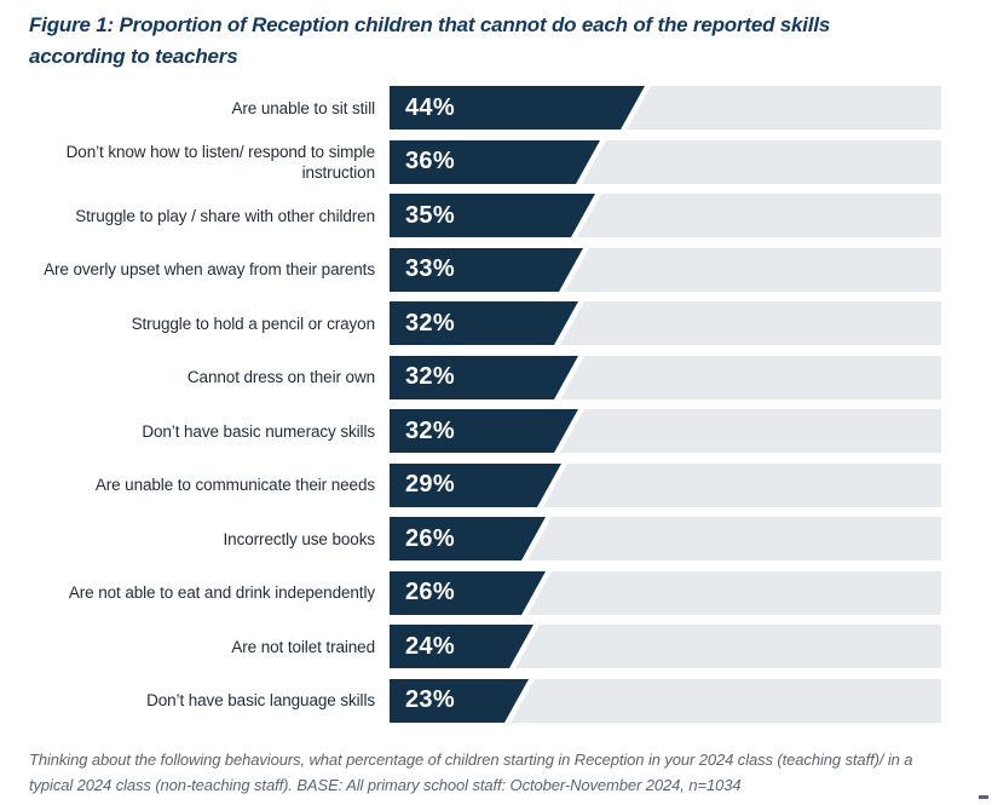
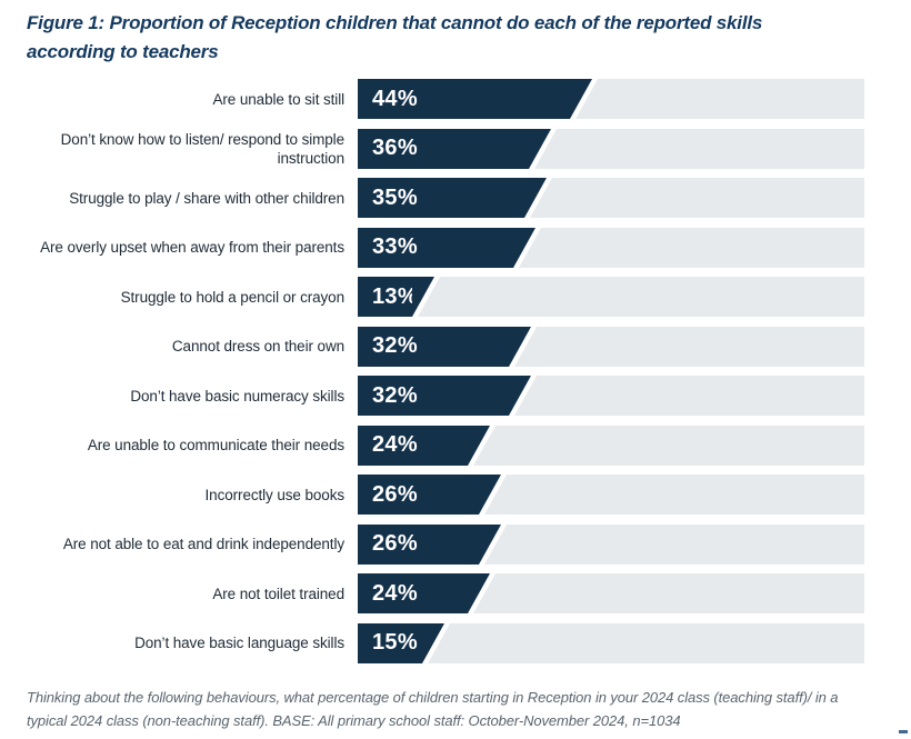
Struggle to hold a pencil or crayon: 32% -> 13%
Are unable to communicate their needs: 29% -> 24%
Don’t have basic language skills: 23% -> 15%
